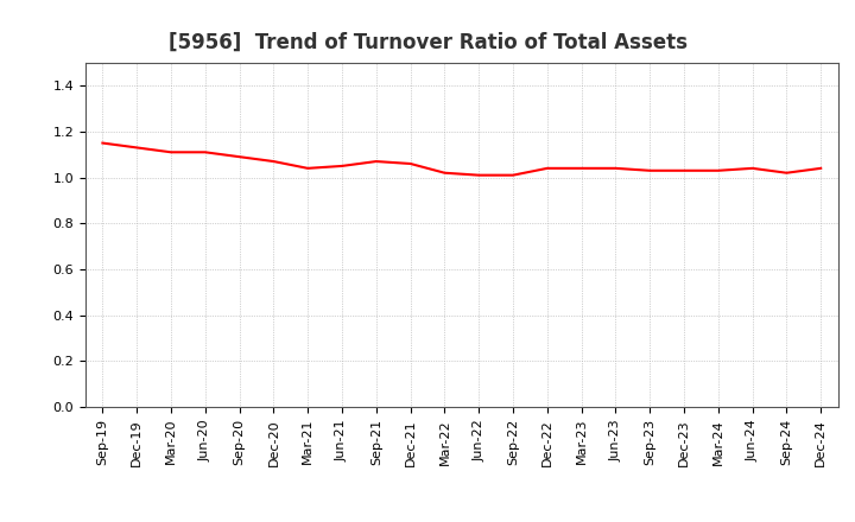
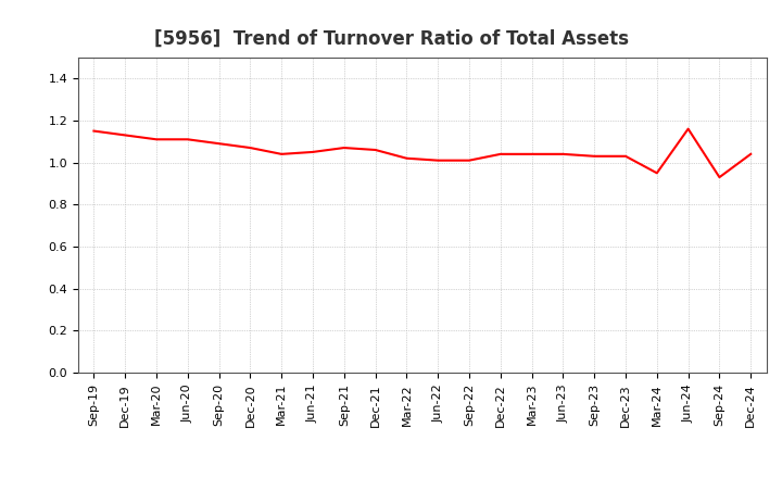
Mar-24: 1.03 -> 0.95
Jun-24: 1.04 -> 1.16
Sep-24: 1.02 -> 0.93
